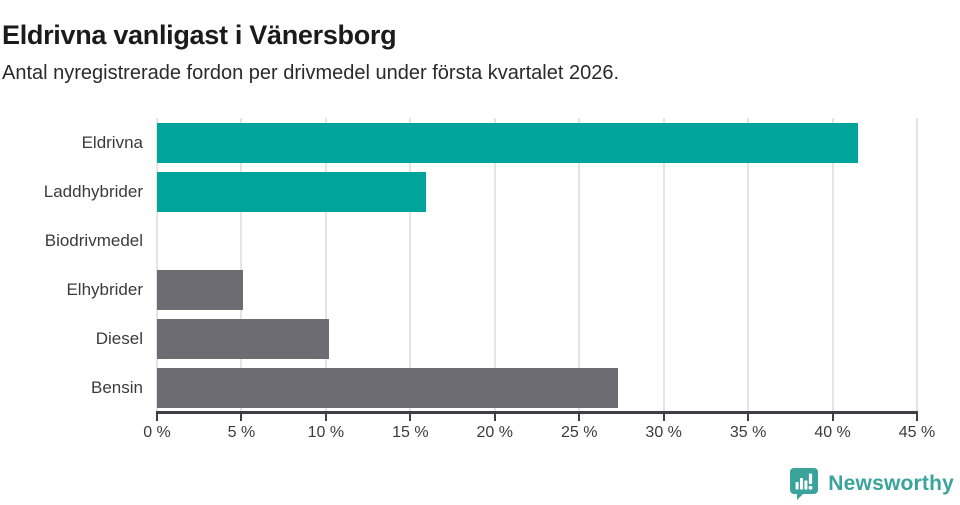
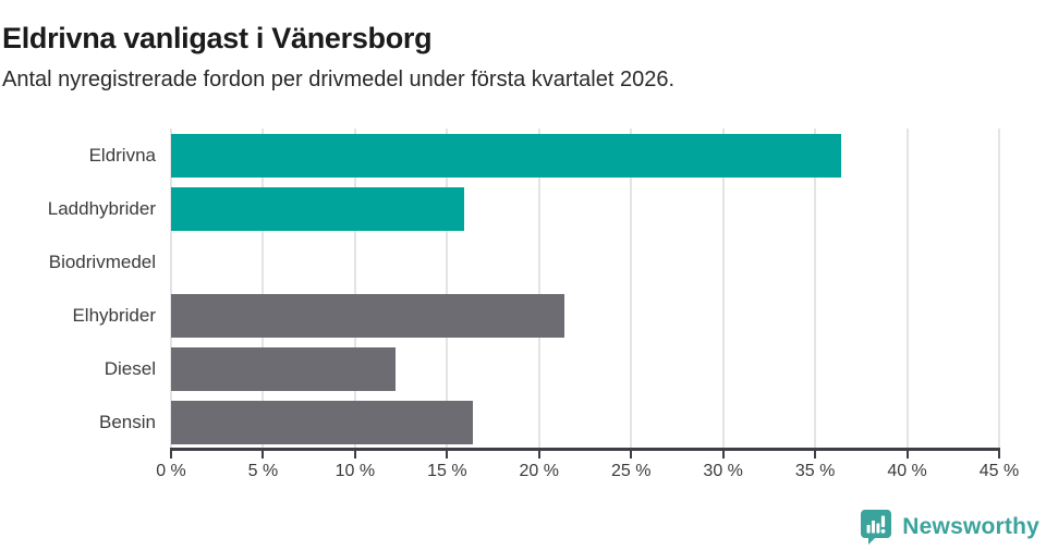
Eldrivna: 41.5% -> 36.4%
Elhybrider: 5.1% -> 21.4%
Diesel: 10.2% -> 12.2%
Bensin: 27.3% -> 16.4%
